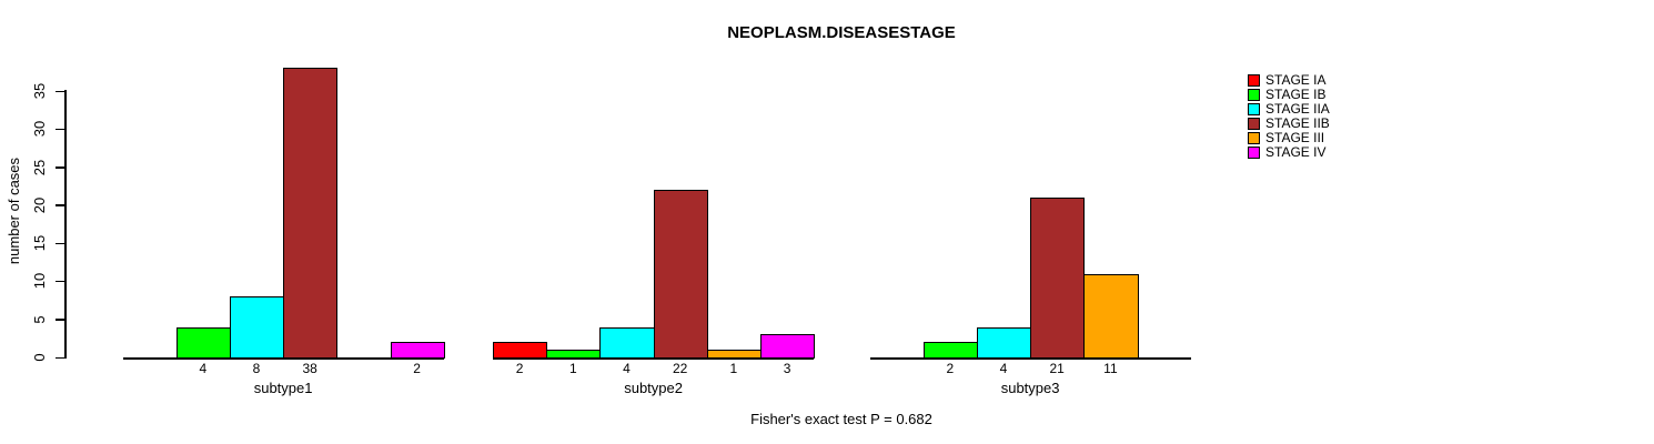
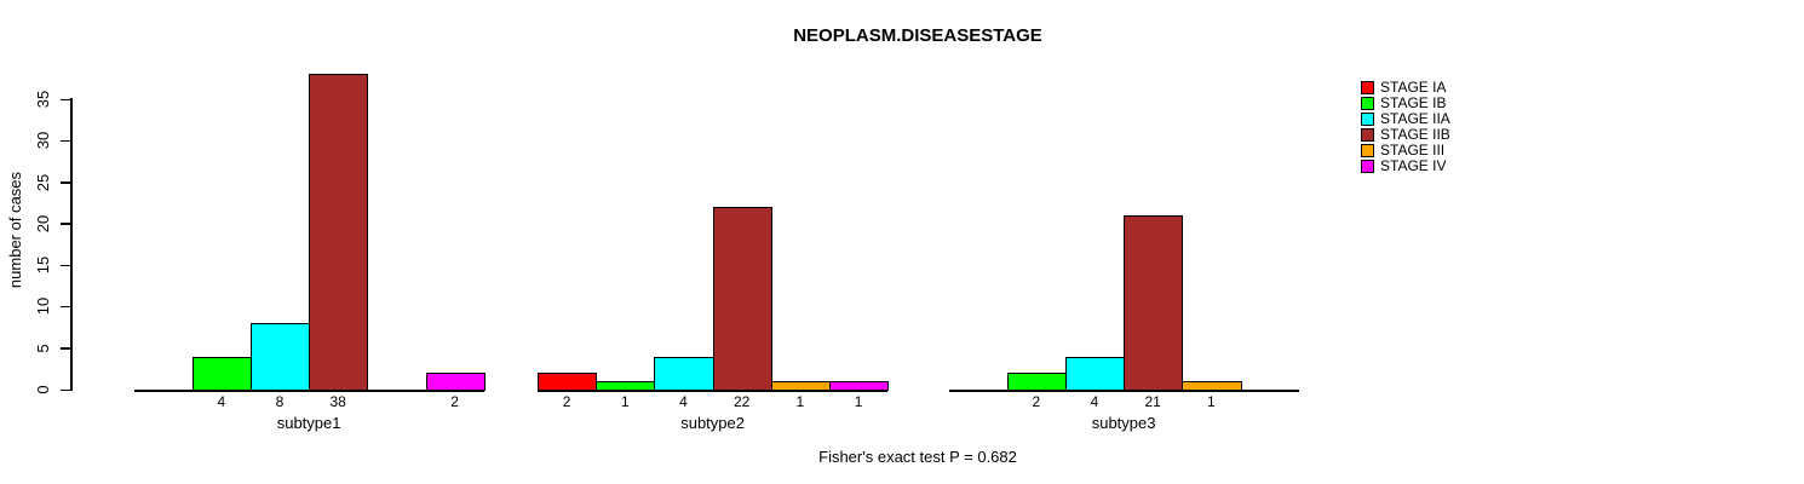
STAGE IV/subtype2: 3 -> 1
STAGE III/subtype3: 11 -> 1
